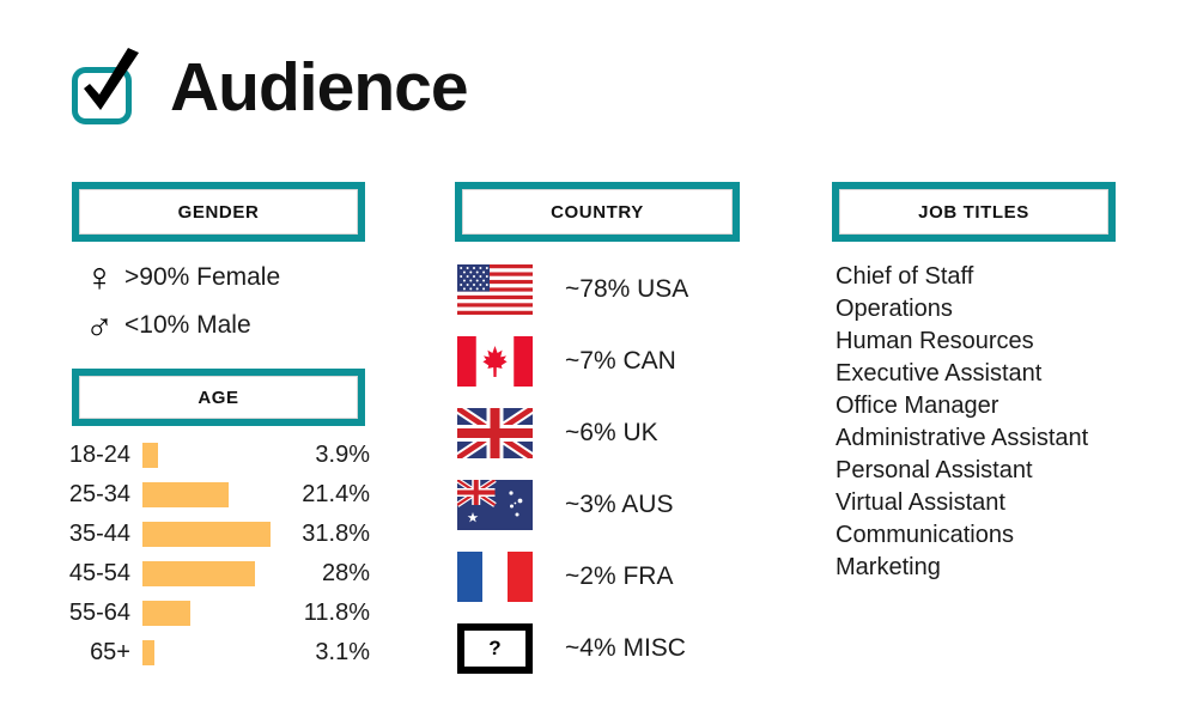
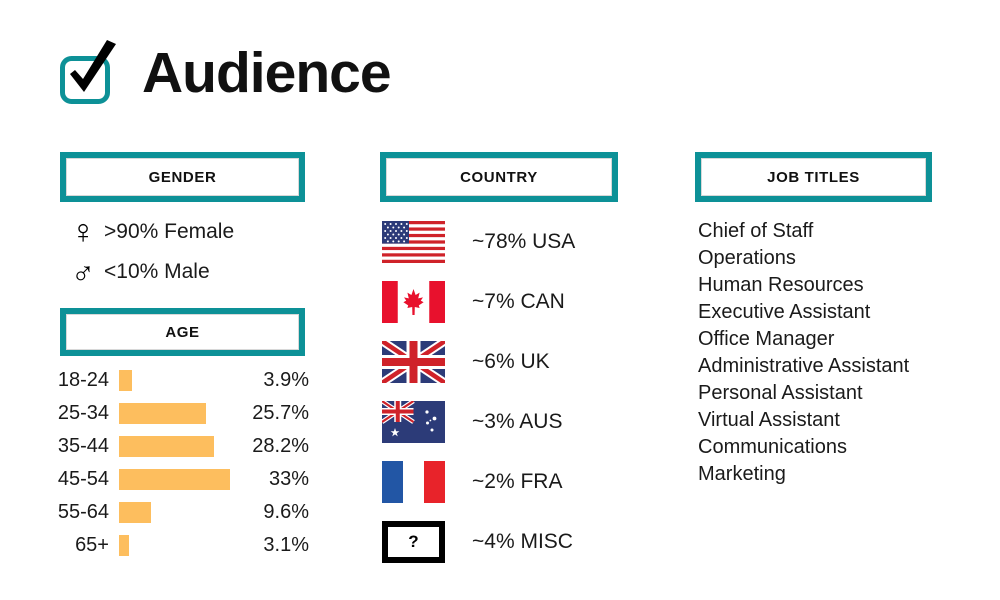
25-34: 21.4% -> 25.7%
35-44: 31.8% -> 28.2%
45-54: 28% -> 33%
55-64: 11.8% -> 9.6%
